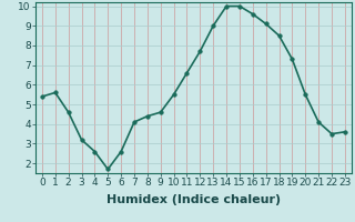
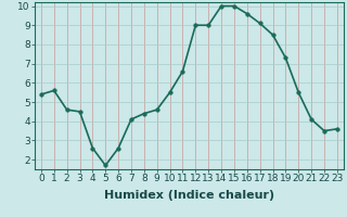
3: 3.2 -> 4.5
12: 7.7 -> 9.0
